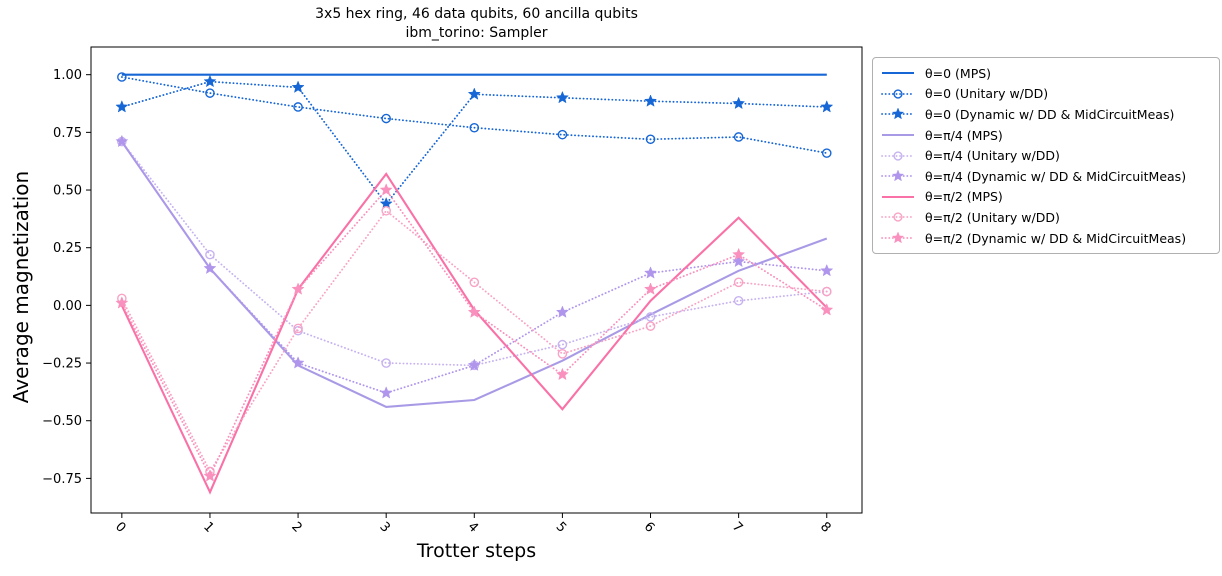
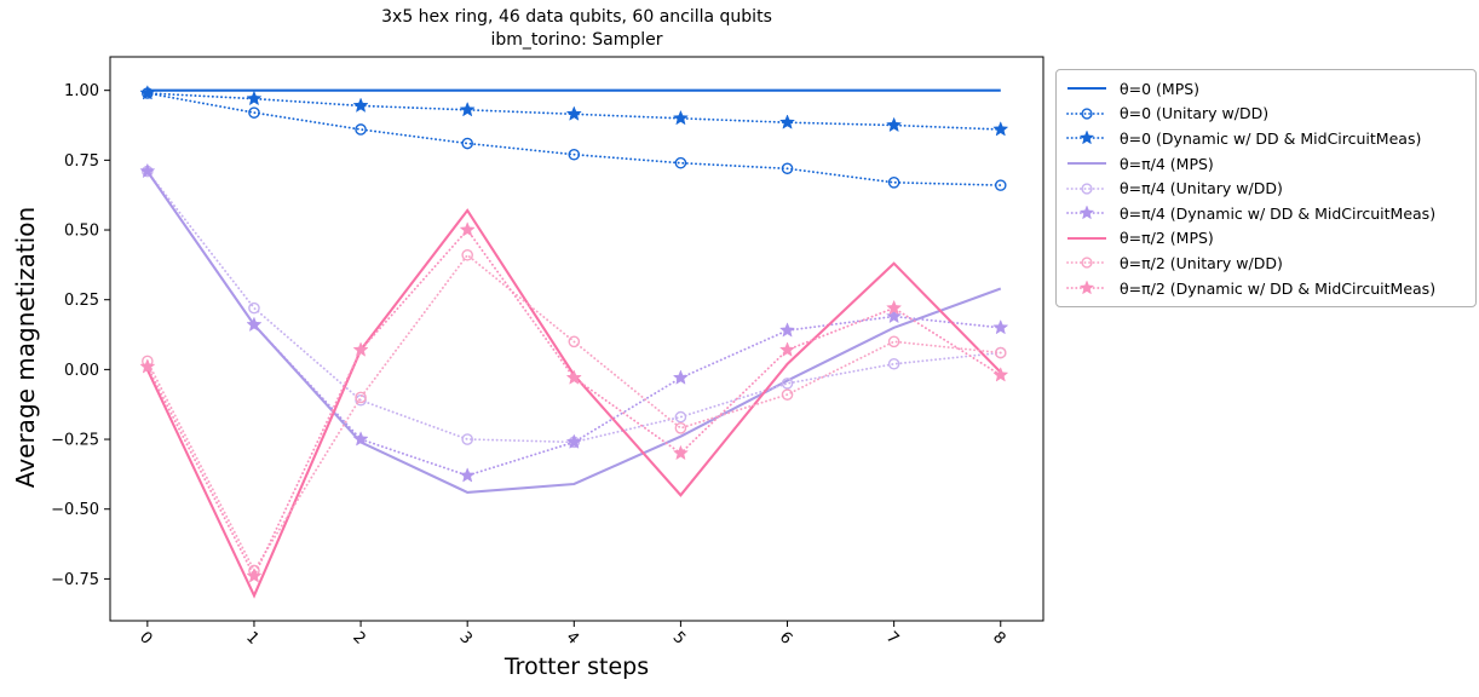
θ=0 (Dynamic w/ DD & MidCircuitMeas)/0: 0.86 -> 0.99
θ=0 (Dynamic w/ DD & MidCircuitMeas)/3: 0.44 -> 0.93
θ=0 (Unitary w/DD)/7: 0.73 -> 0.67
